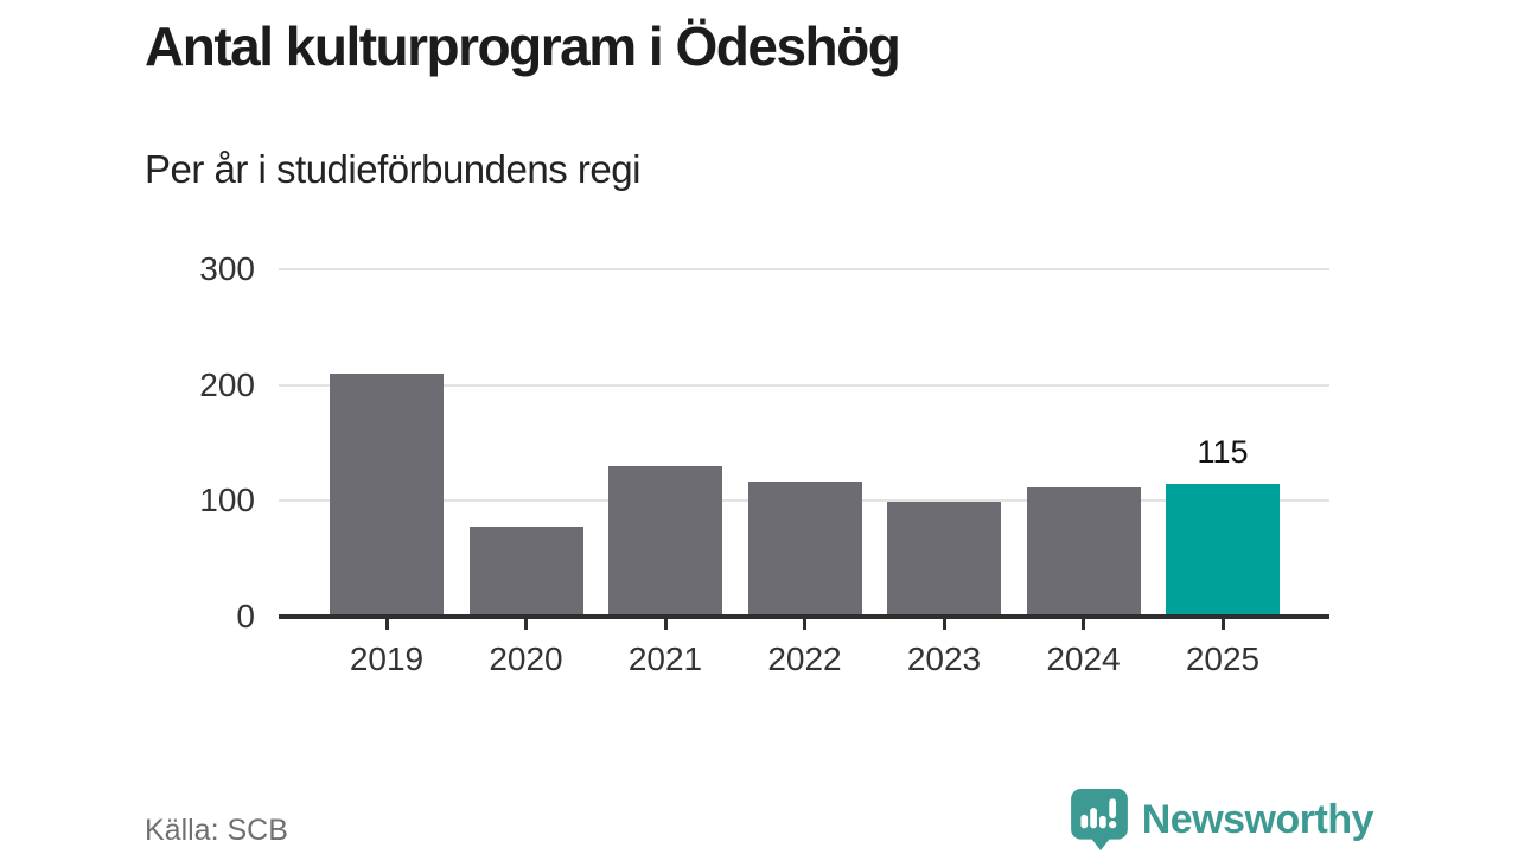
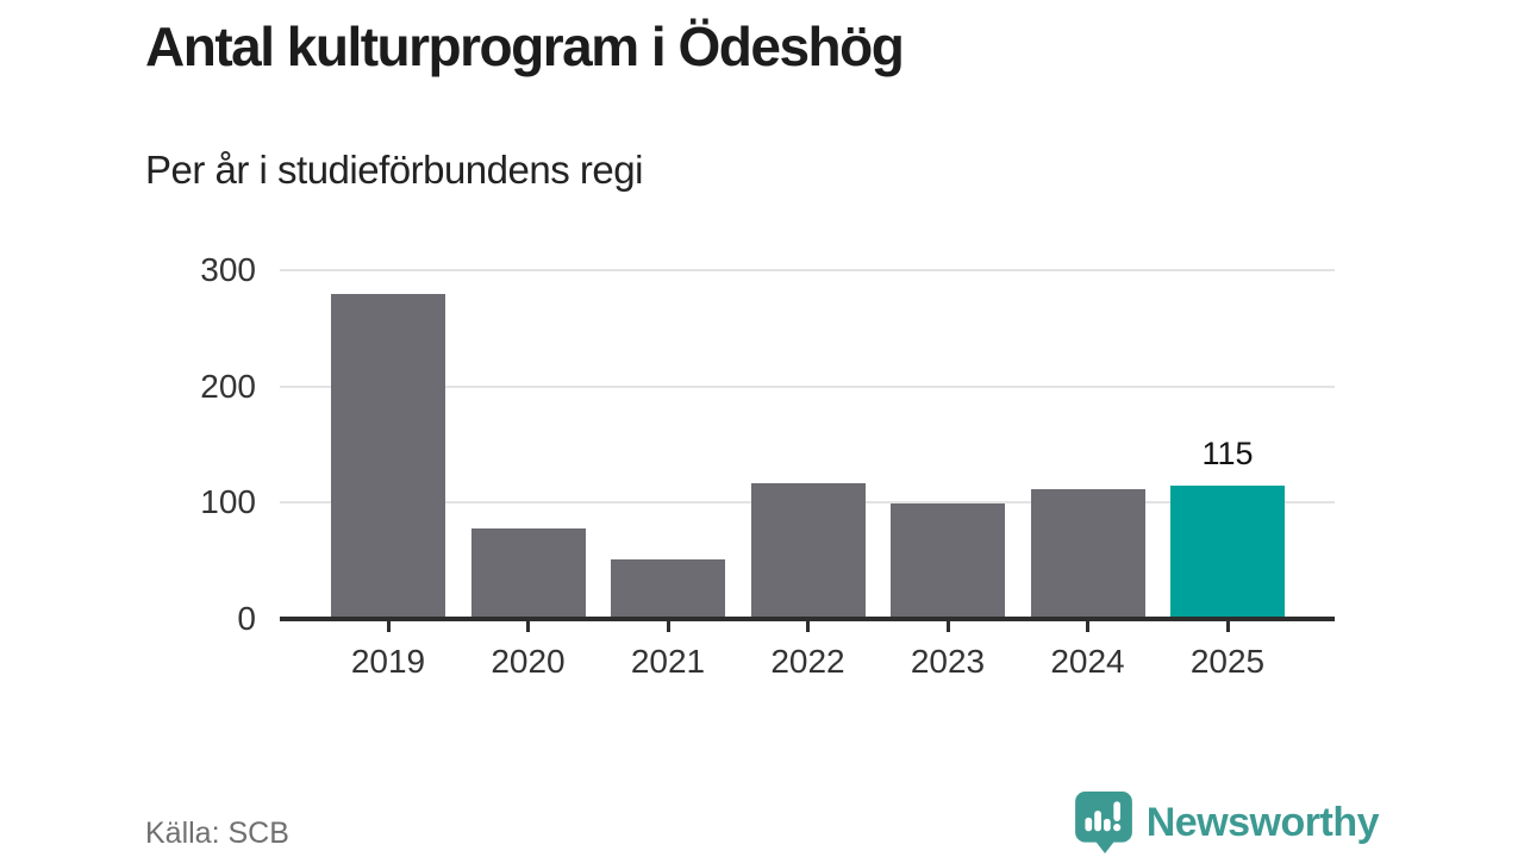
2019: 210 -> 280
2021: 130 -> 50
